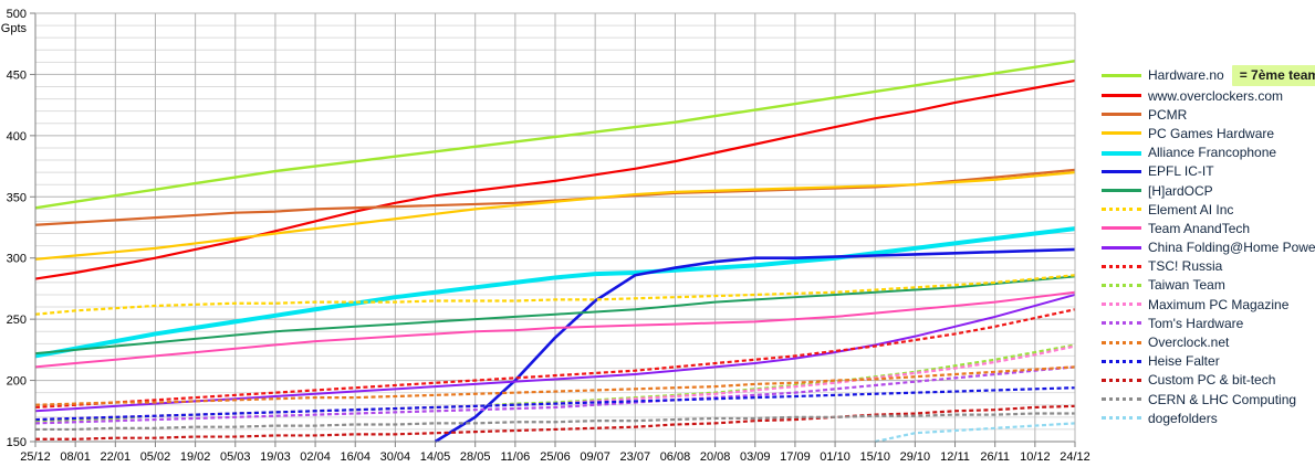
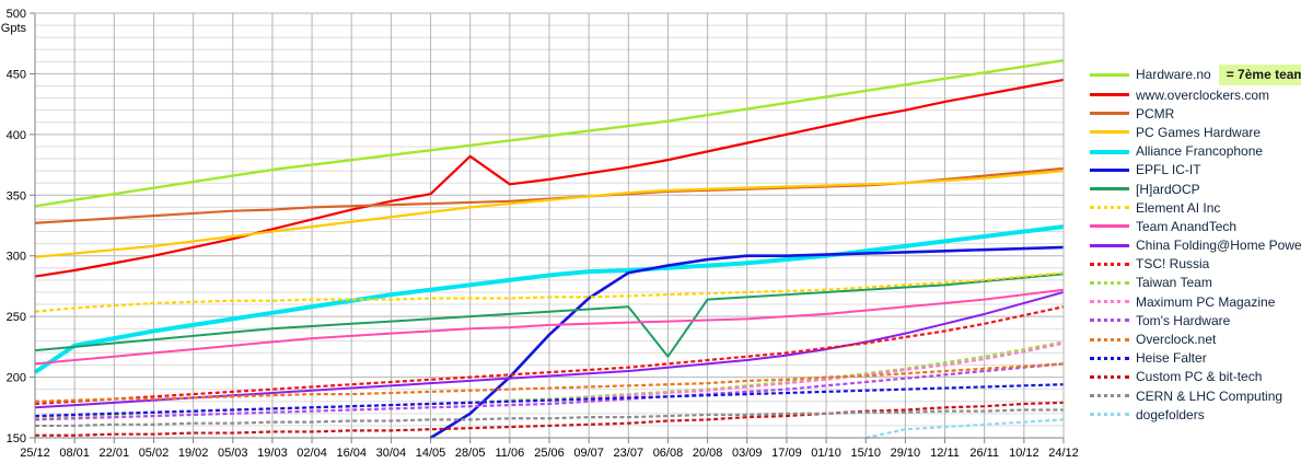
Alliance Francophone/25/12: 220 -> 204
www.overclockers.com/28/05: 355 -> 382
[H]ardOCP/06/08: 261 -> 217
